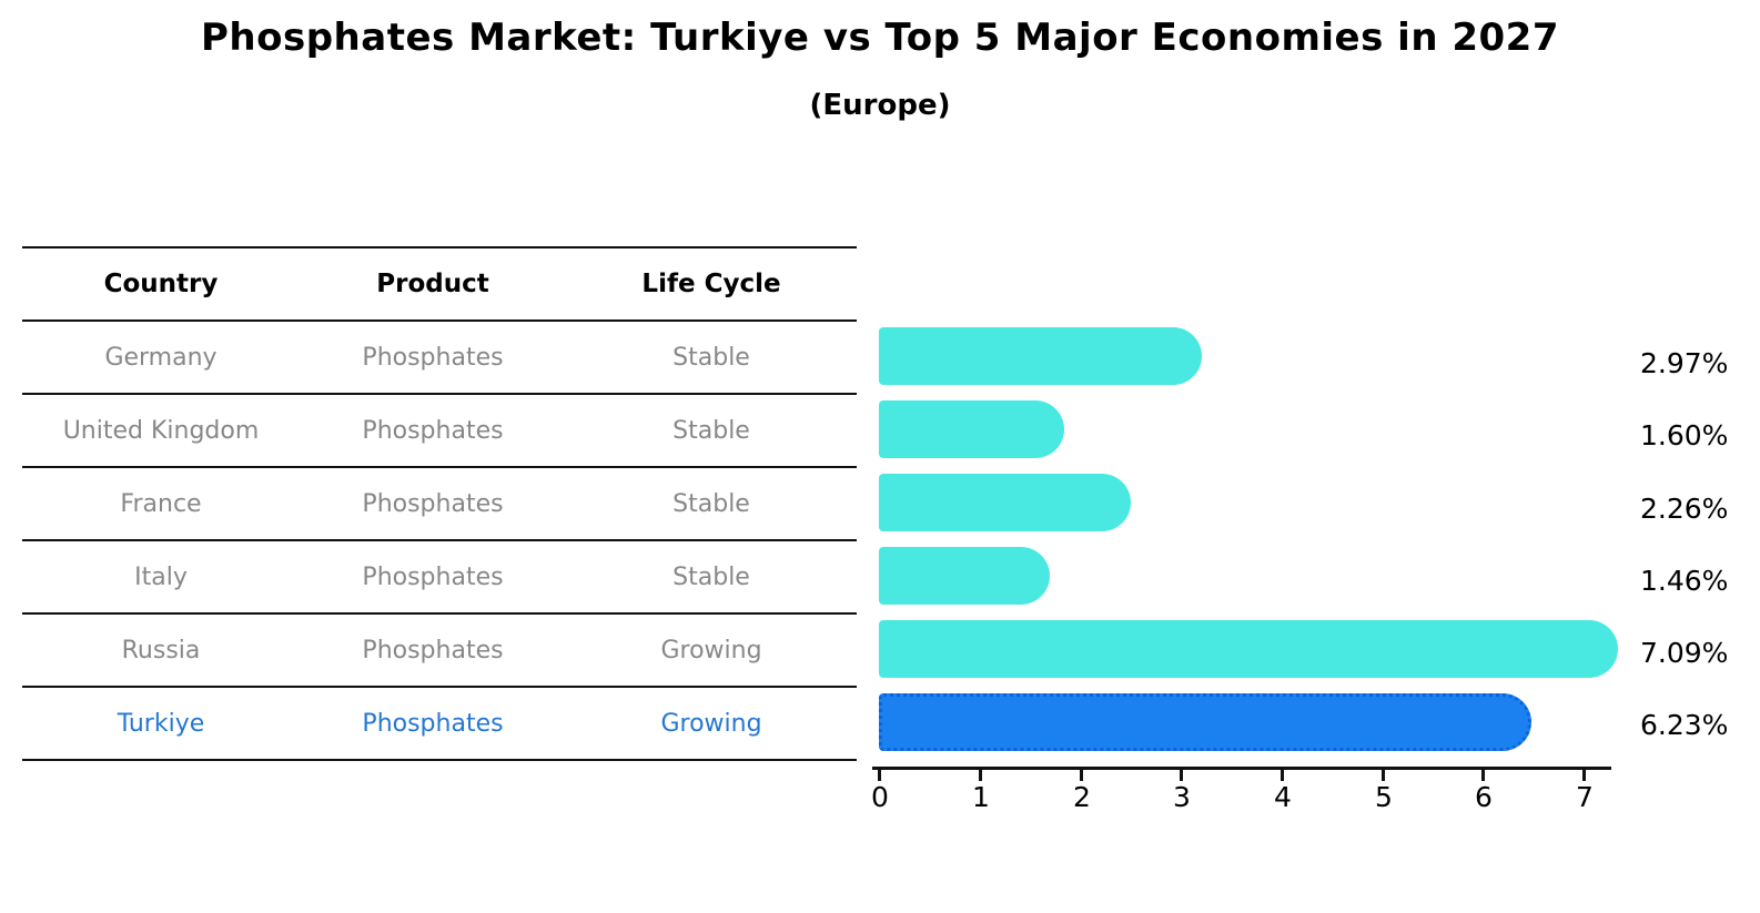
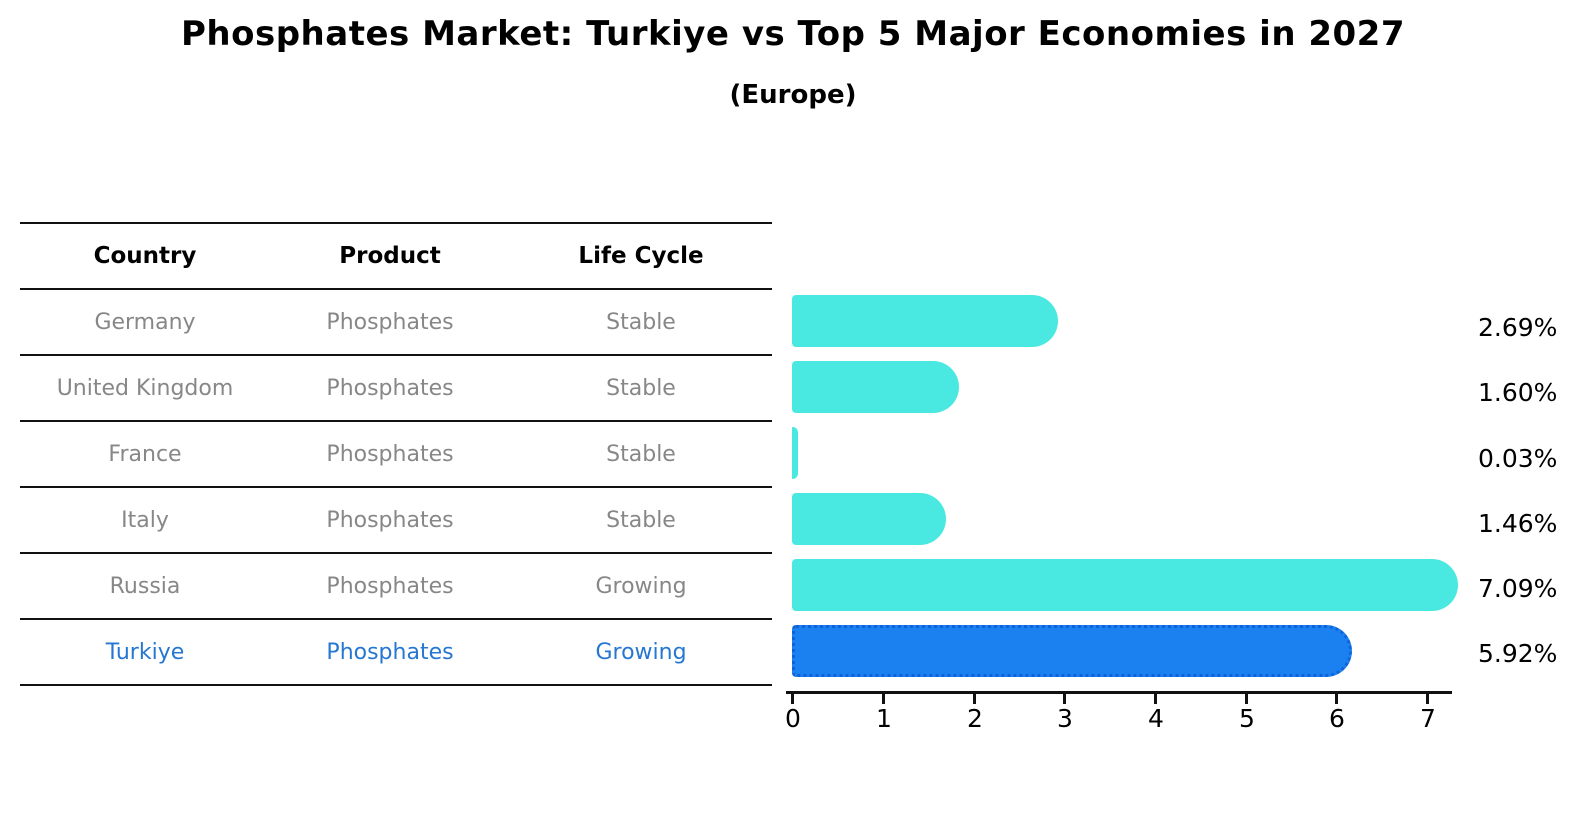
Germany: 2.97% -> 2.69%
France: 2.26% -> 0.03%
Turkiye: 6.23% -> 5.92%
